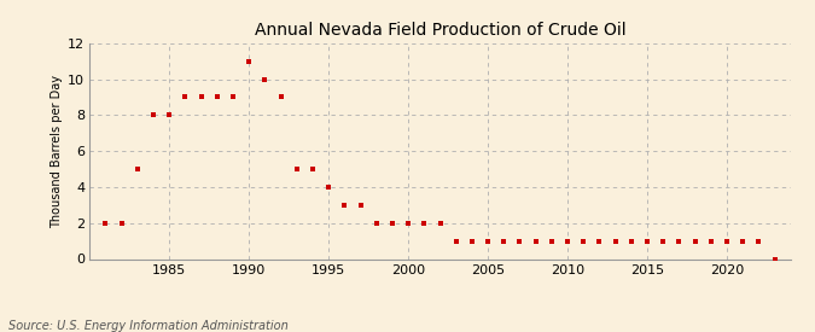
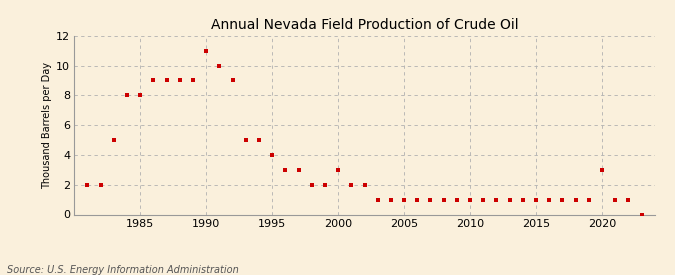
2000: 2 -> 3
2020: 1 -> 3
